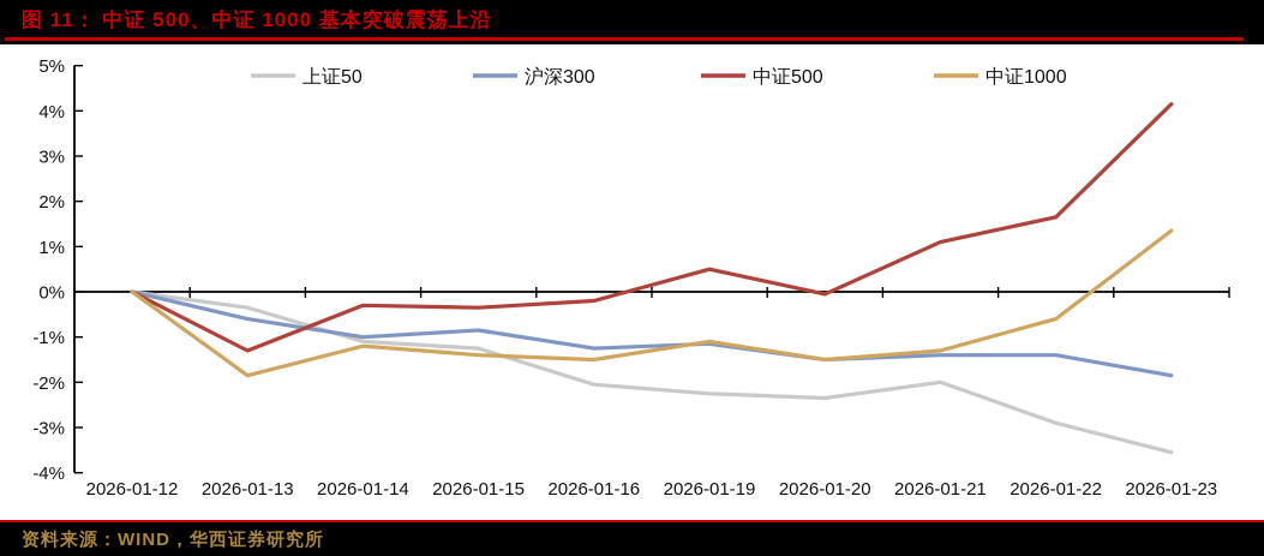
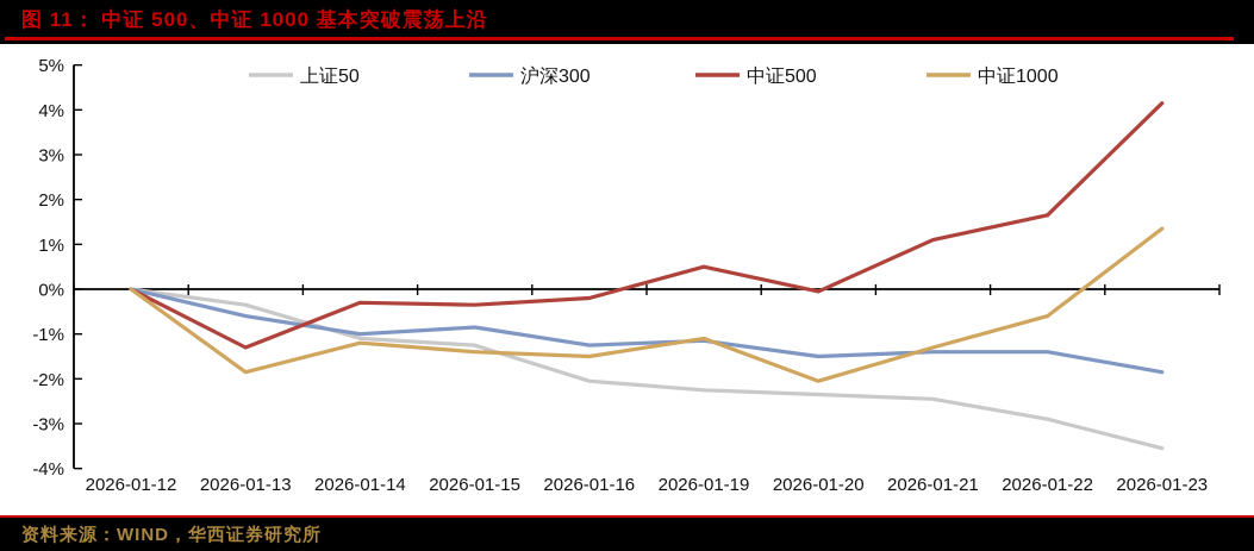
中证1000/2026-01-20: -1.5% -> -2.0%
上证50/2026-01-21: -2.0% -> -2.5%
